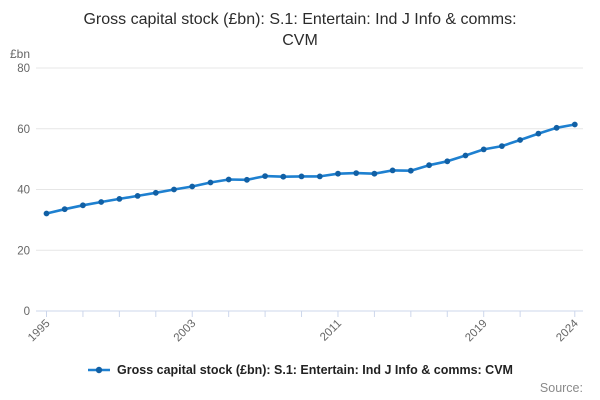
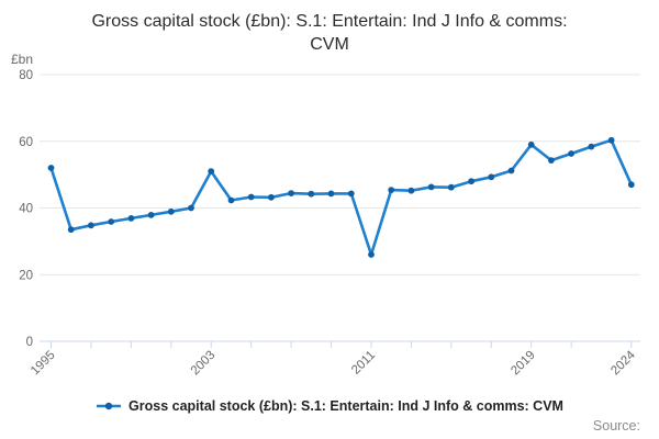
1995: 32 -> 52
2003: 41 -> 51
2011: 45 -> 26
2019: 53 -> 59
2024: 61 -> 47
